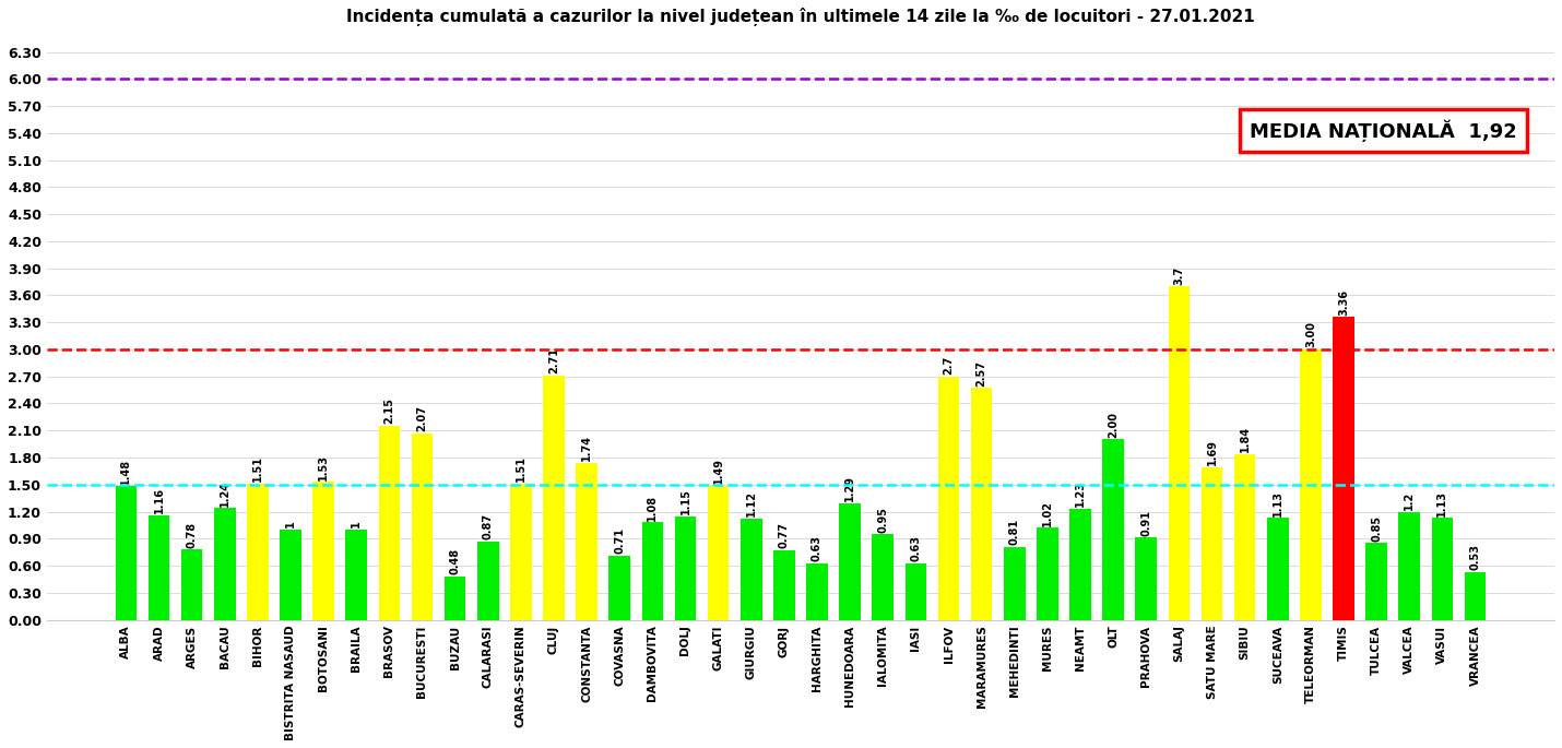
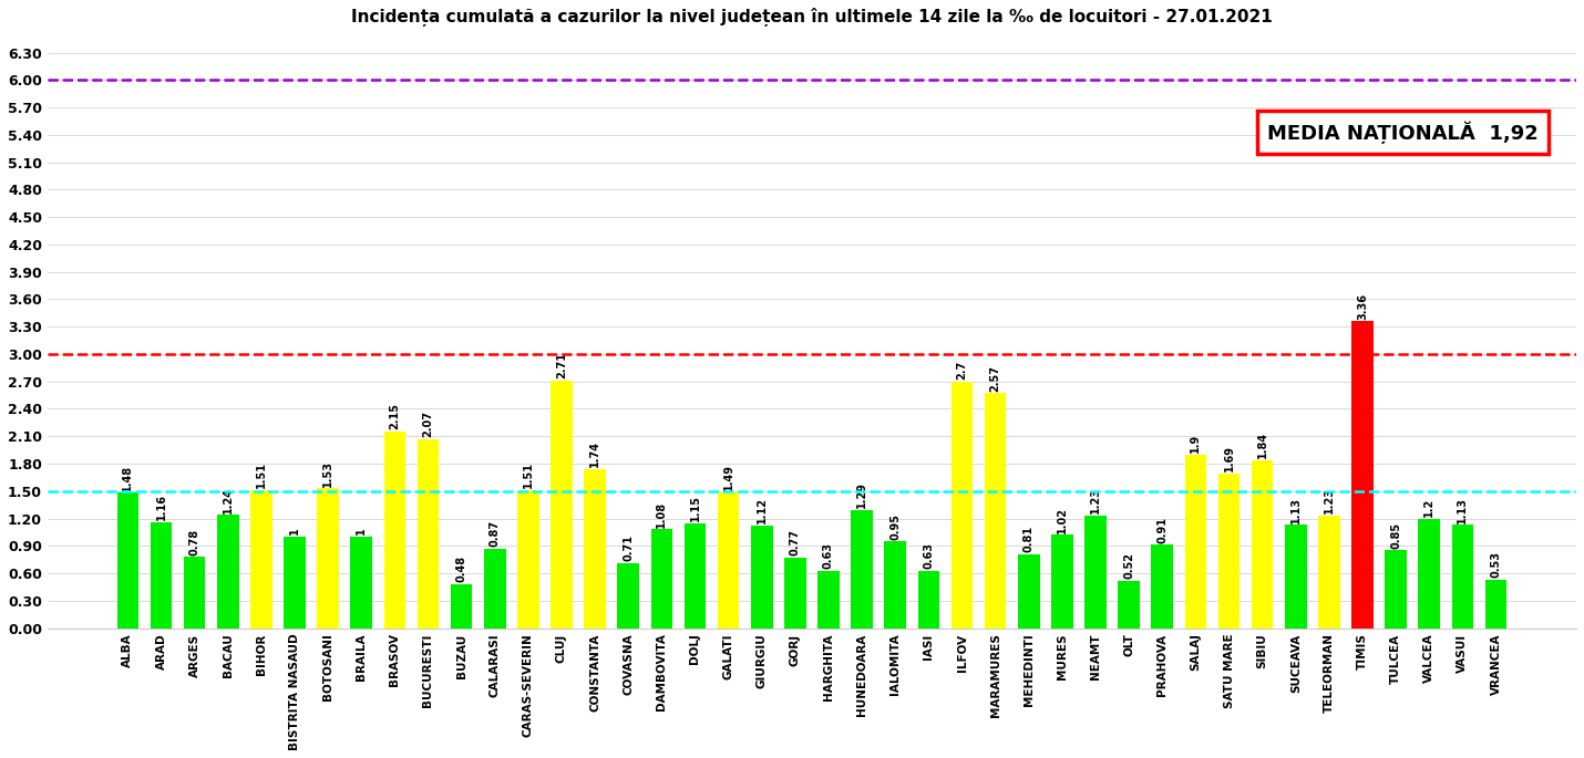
OLT: 2.00 -> 0.52
SALAJ: 3.7 -> 1.9
TELEORMAN: 3.00 -> 1.23
